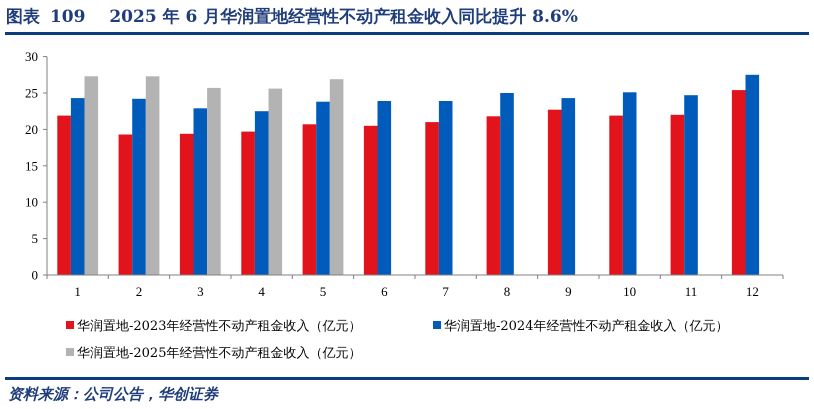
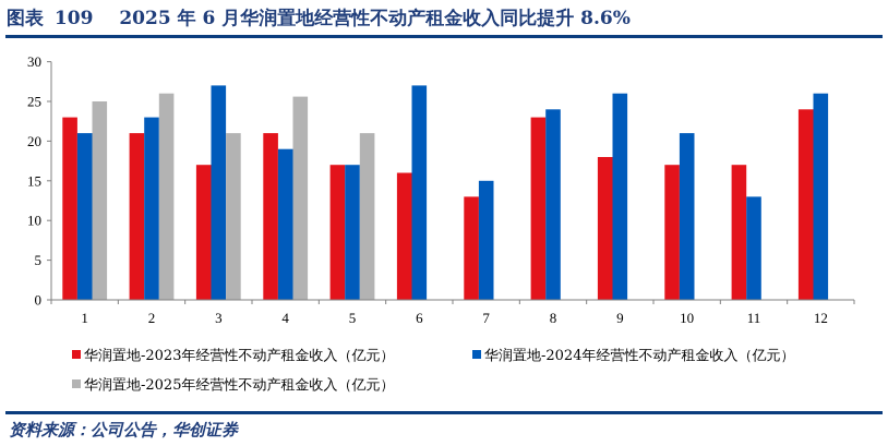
华润置地-2023年经营性不动产租金收入（亿元）/1: 22 -> 23
华润置地-2024年经营性不动产租金收入（亿元）/1: 24 -> 21
华润置地-2025年经营性不动产租金收入（亿元）/1: 27 -> 25
华润置地-2023年经营性不动产租金收入（亿元）/2: 19 -> 21
华润置地-2024年经营性不动产租金收入（亿元）/2: 24 -> 23
华润置地-2025年经营性不动产租金收入（亿元）/2: 27 -> 26
华润置地-2023年经营性不动产租金收入（亿元）/3: 19 -> 17
华润置地-2024年经营性不动产租金收入（亿元）/3: 23 -> 27
华润置地-2025年经营性不动产租金收入（亿元）/3: 26 -> 21
华润置地-2023年经营性不动产租金收入（亿元）/4: 20 -> 21
华润置地-2024年经营性不动产租金收入（亿元）/4: 22 -> 19
华润置地-2023年经营性不动产租金收入（亿元）/5: 21 -> 17
华润置地-2024年经营性不动产租金收入（亿元）/5: 24 -> 17
华润置地-2025年经营性不动产租金收入（亿元）/5: 27 -> 21
华润置地-2023年经营性不动产租金收入（亿元）/6: 20 -> 16
华润置地-2024年经营性不动产租金收入（亿元）/6: 24 -> 27
华润置地-2023年经营性不动产租金收入（亿元）/7: 21 -> 13
华润置地-2024年经营性不动产租金收入（亿元）/7: 24 -> 15
华润置地-2023年经营性不动产租金收入（亿元）/8: 22 -> 23
华润置地-2024年经营性不动产租金收入（亿元）/8: 25 -> 24
华润置地-2023年经营性不动产租金收入（亿元）/9: 23 -> 18
华润置地-2024年经营性不动产租金收入（亿元）/9: 24 -> 26
华润置地-2023年经营性不动产租金收入（亿元）/10: 22 -> 17
华润置地-2024年经营性不动产租金收入（亿元）/10: 25 -> 21
华润置地-2023年经营性不动产租金收入（亿元）/11: 22 -> 17
华润置地-2024年经营性不动产租金收入（亿元）/11: 25 -> 13
华润置地-2023年经营性不动产租金收入（亿元）/12: 25 -> 24
华润置地-2024年经营性不动产租金收入（亿元）/12: 28 -> 26
